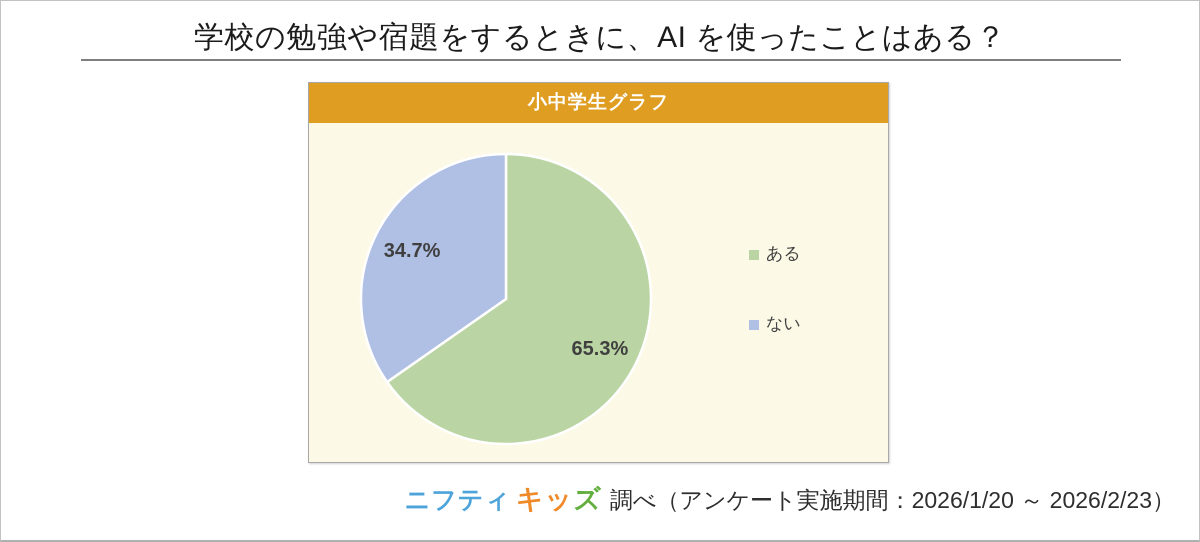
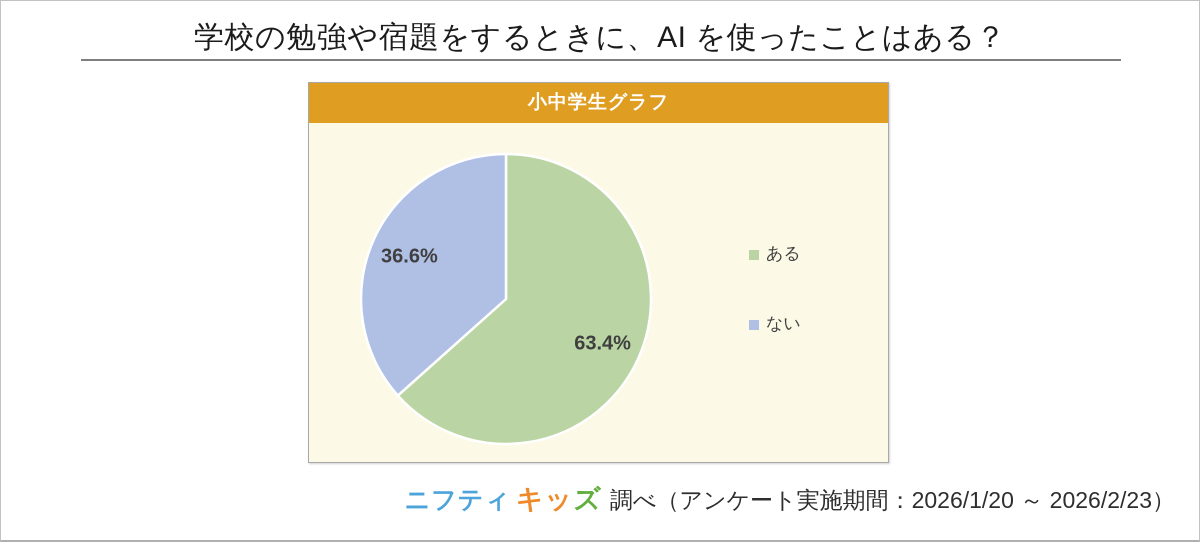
ある: 65.3% -> 63.4%
ない: 34.7% -> 36.6%
